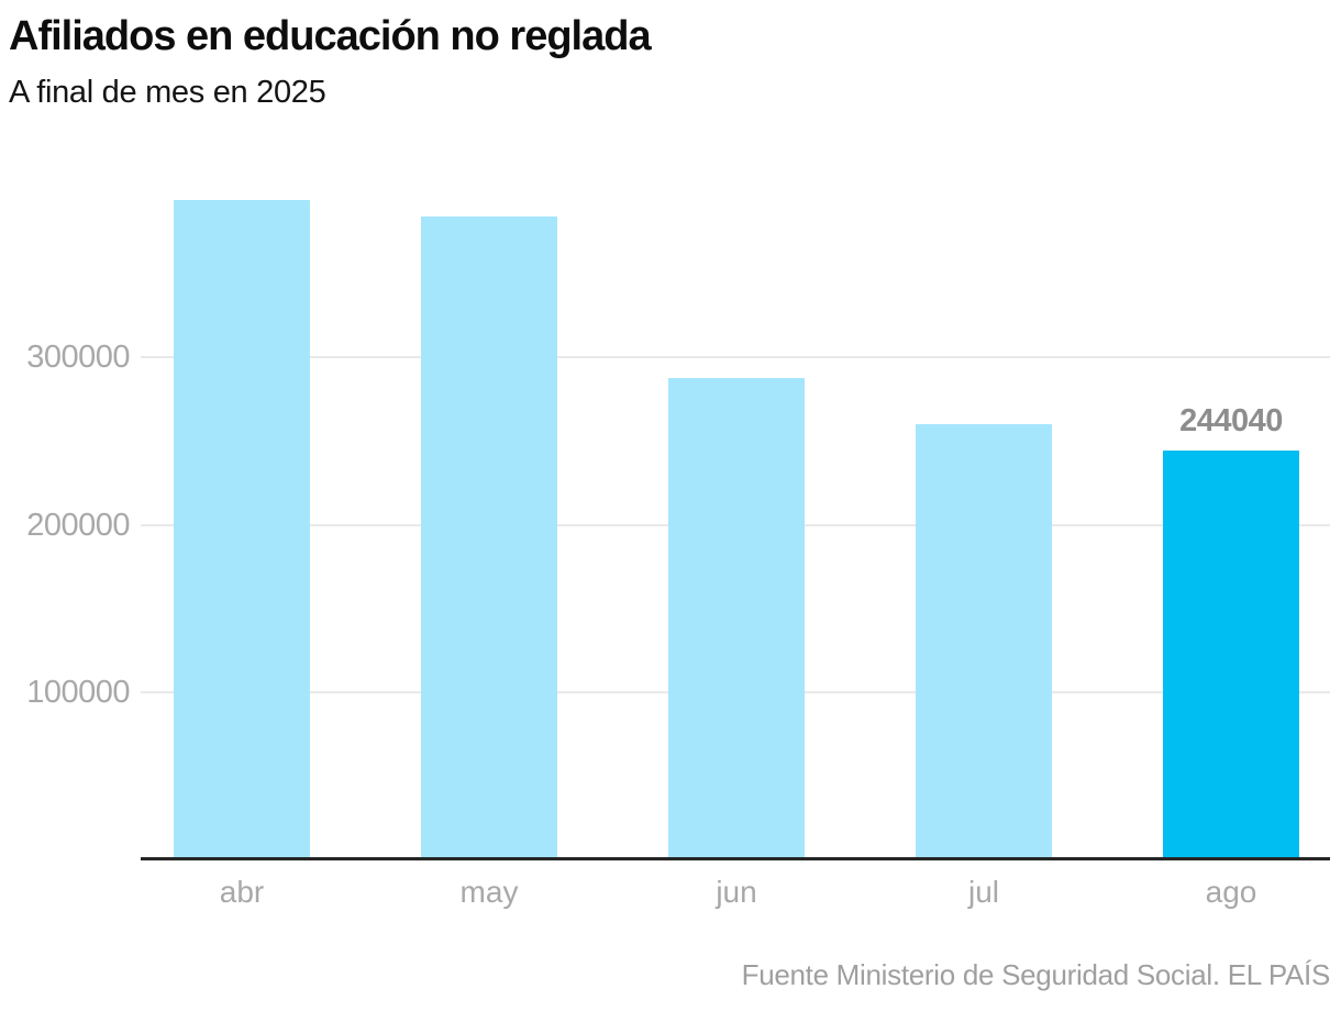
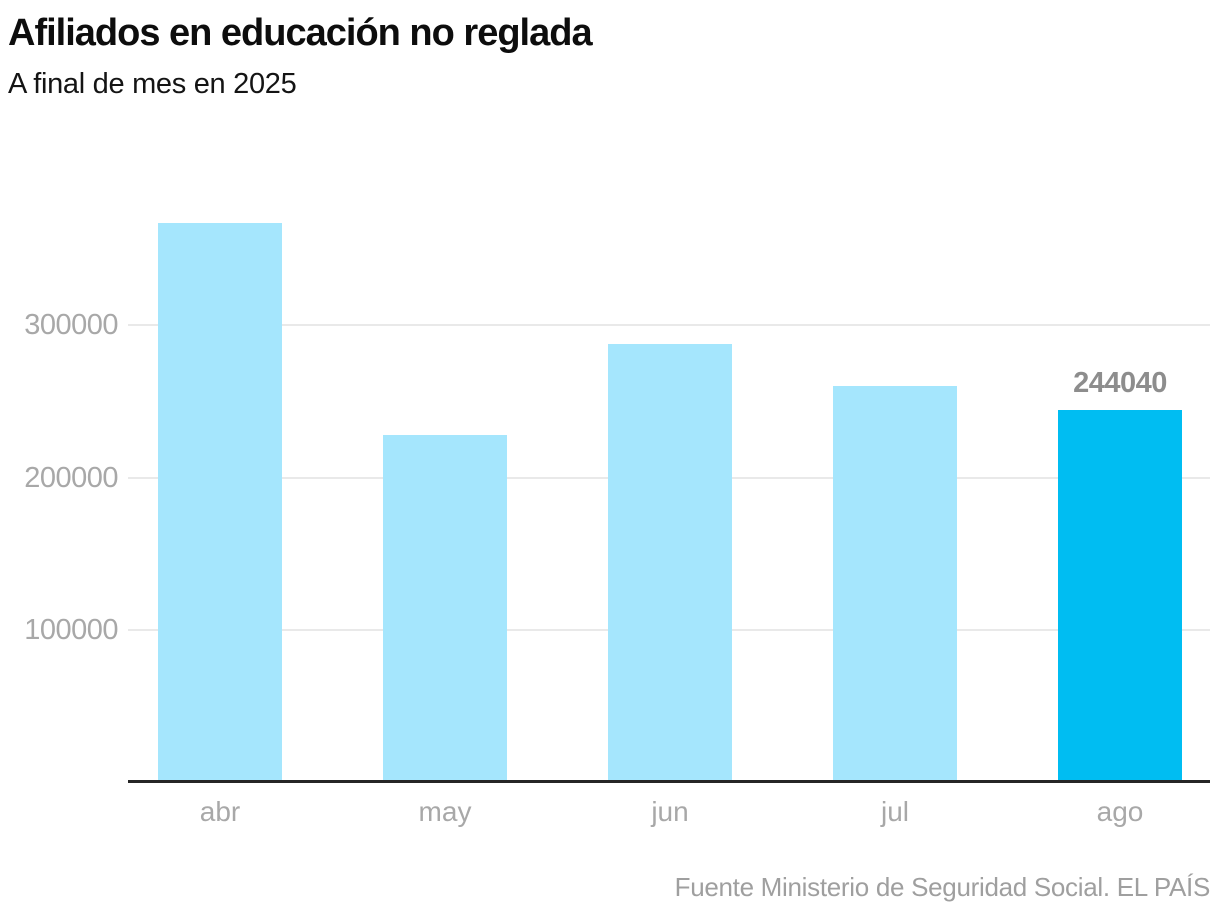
abr: 394000 -> 367000
may: 384000 -> 228000
